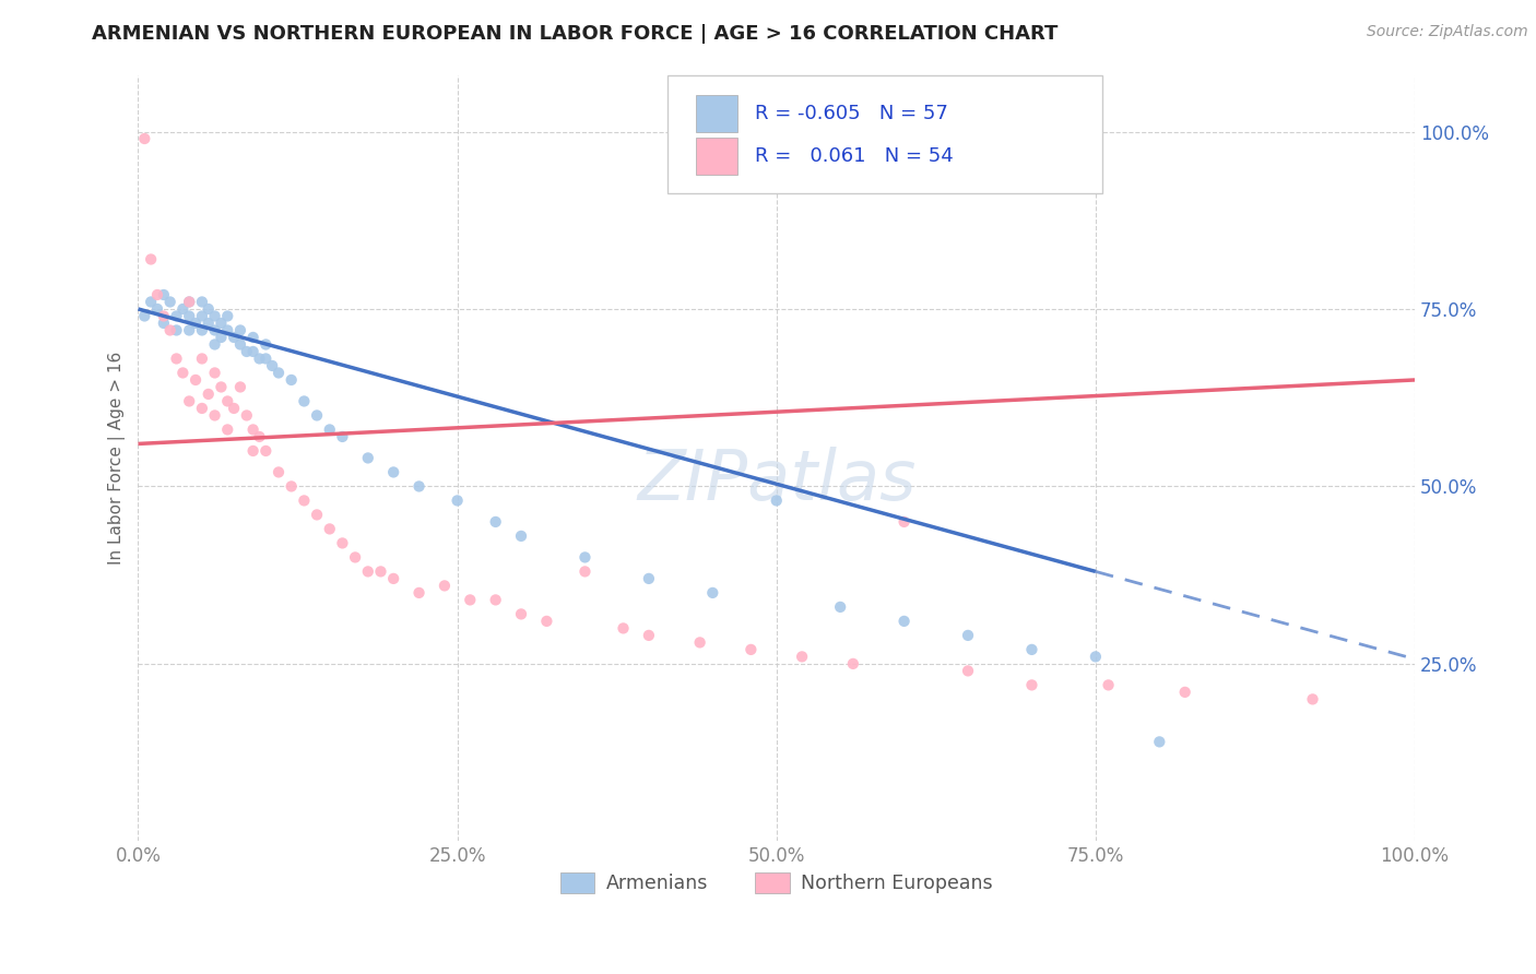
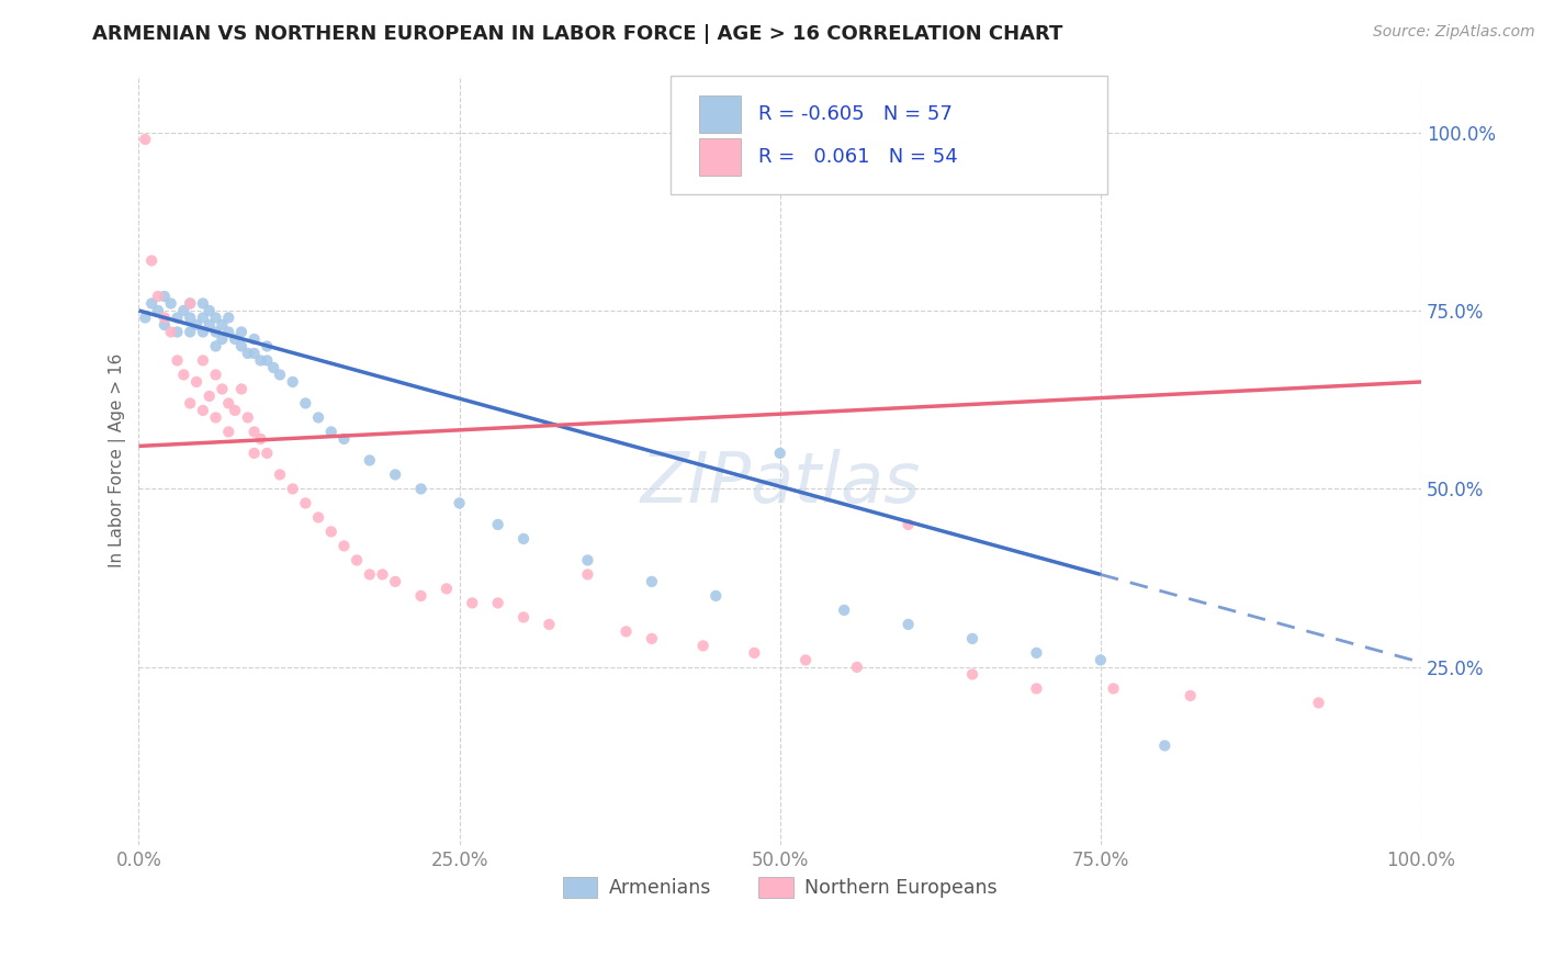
Armenians/50.0%: 48% -> 55%
